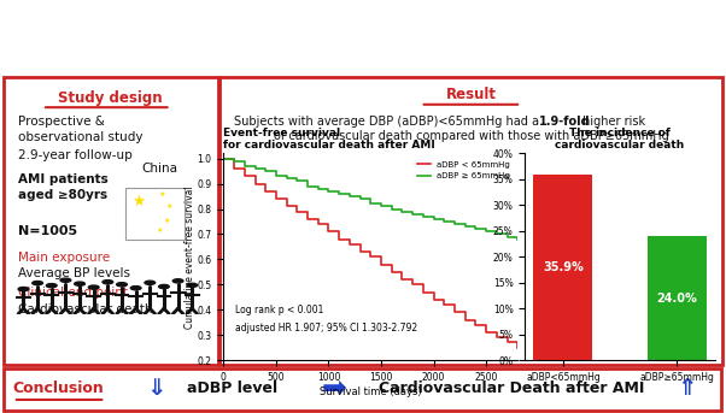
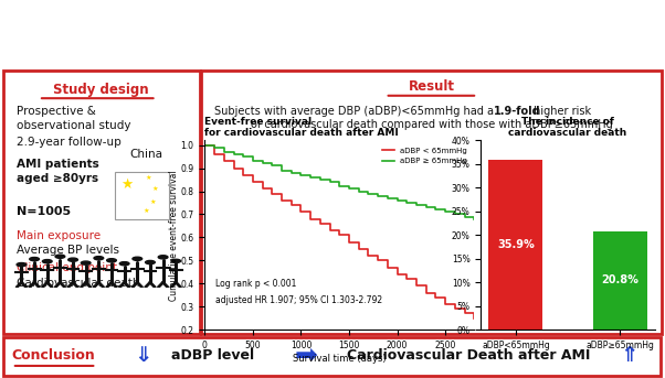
aDBP≥65mmHg: 24.0% -> 20.8%
